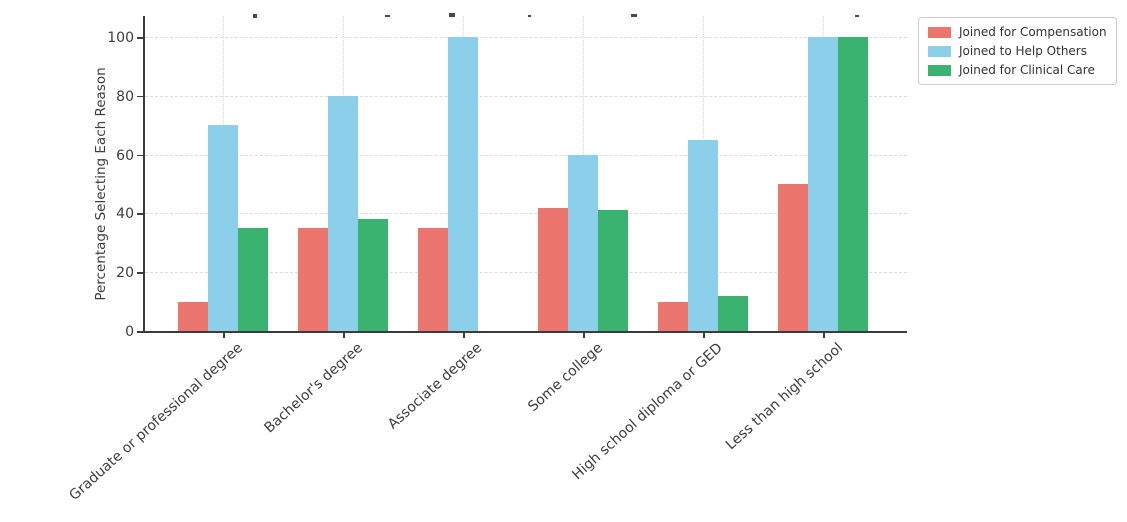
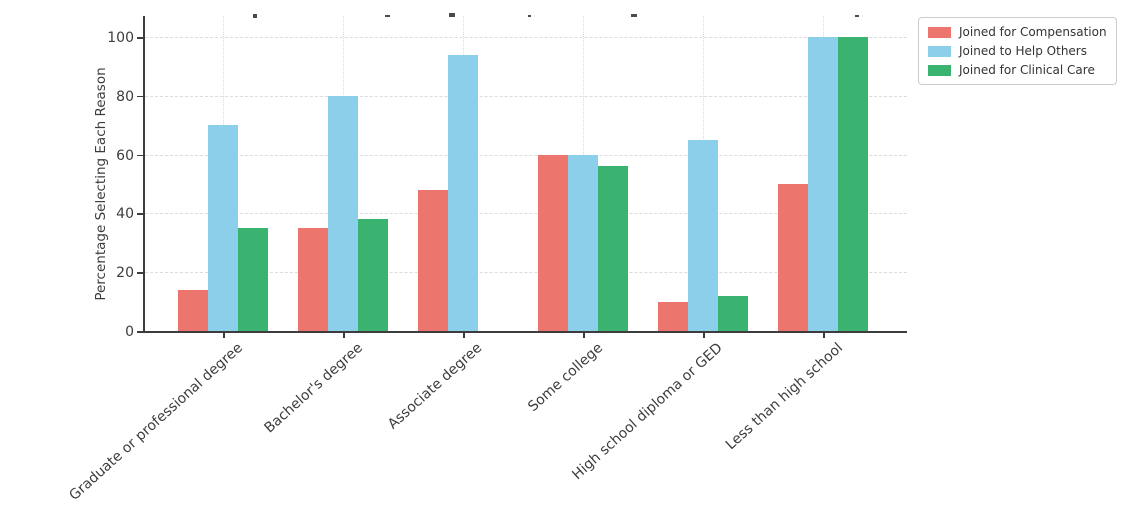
Joined for Compensation/Graduate or professional degree: 10 -> 14
Joined for Compensation/Associate degree: 35 -> 48
Joined to Help Others/Associate degree: 100 -> 94
Joined for Compensation/Some college: 42 -> 60
Joined for Clinical Care/Some college: 41 -> 56
